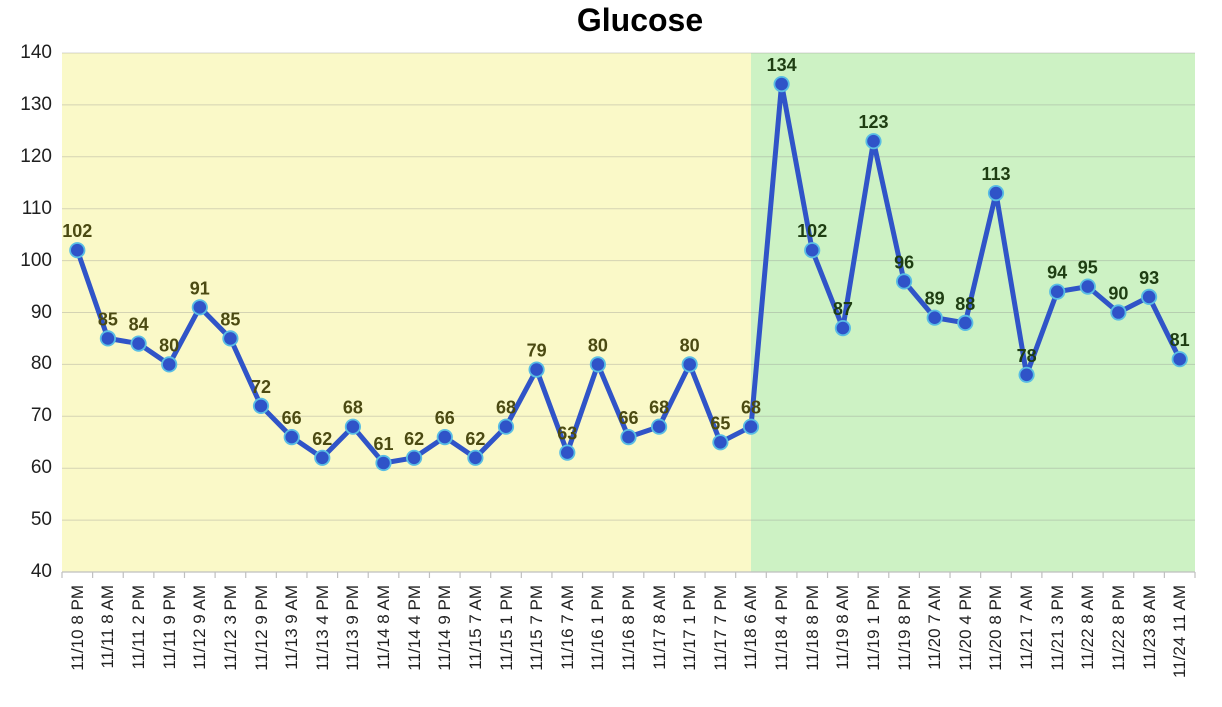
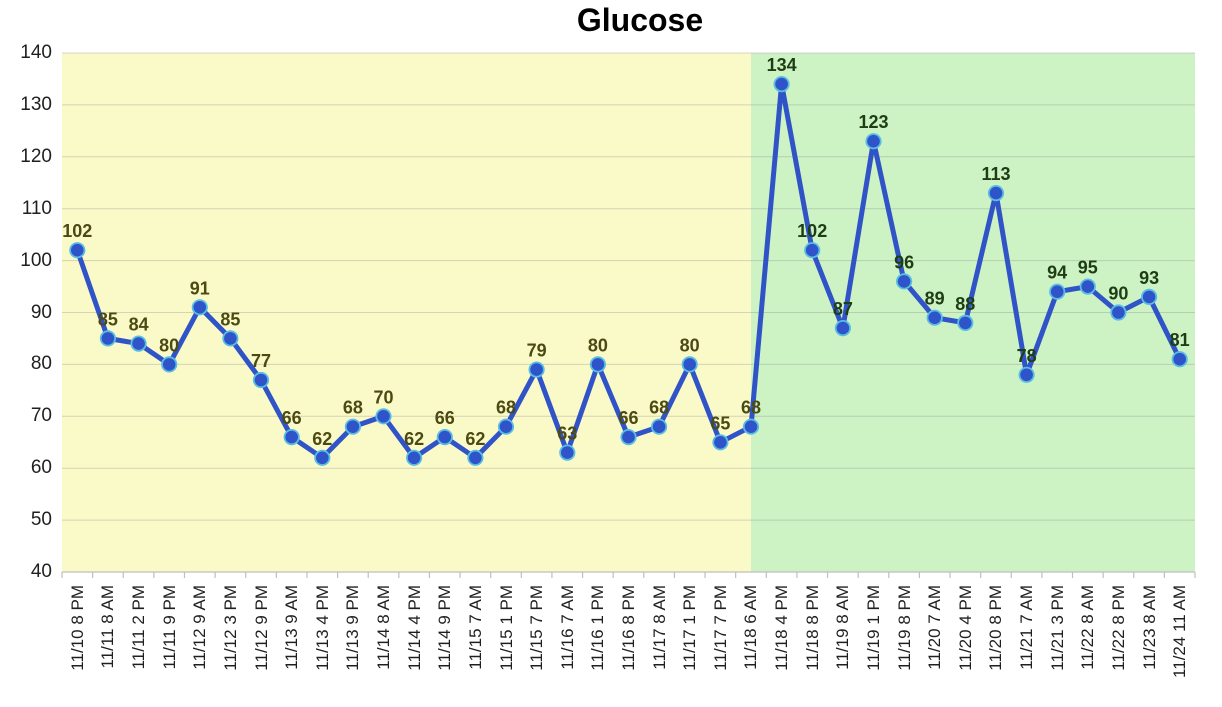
11/12 9 PM: 72 -> 77
11/14 8 AM: 61 -> 70
